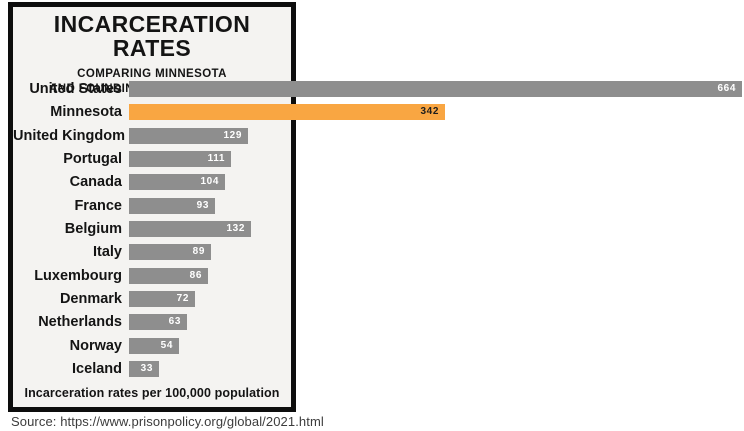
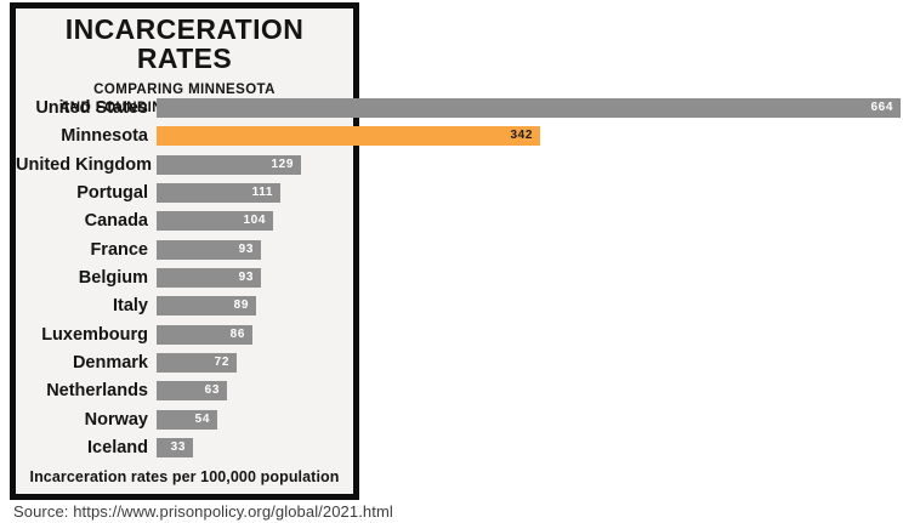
Belgium: 132 -> 93
